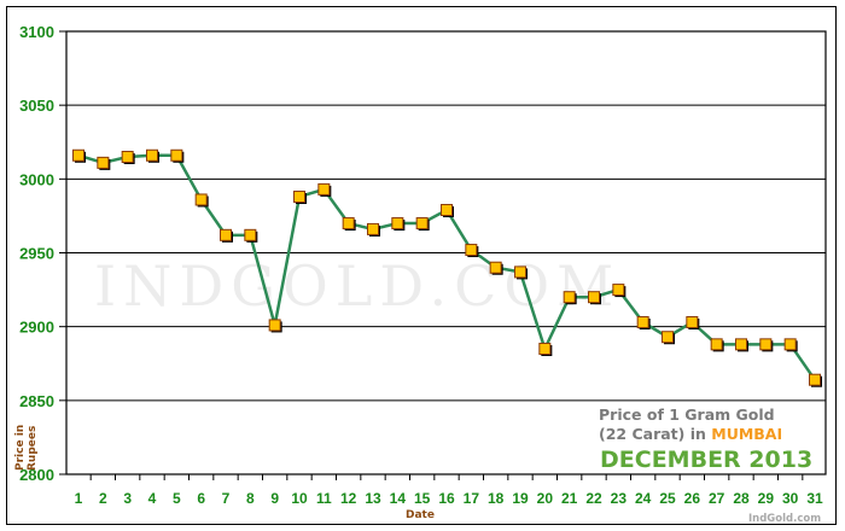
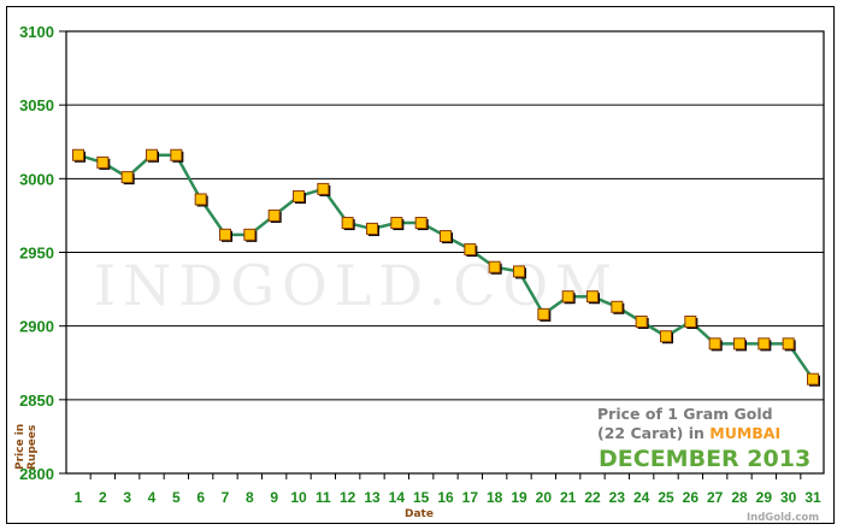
3: 3015 -> 3001
9: 2901 -> 2975
16: 2979 -> 2961
20: 2885 -> 2908
23: 2925 -> 2913
